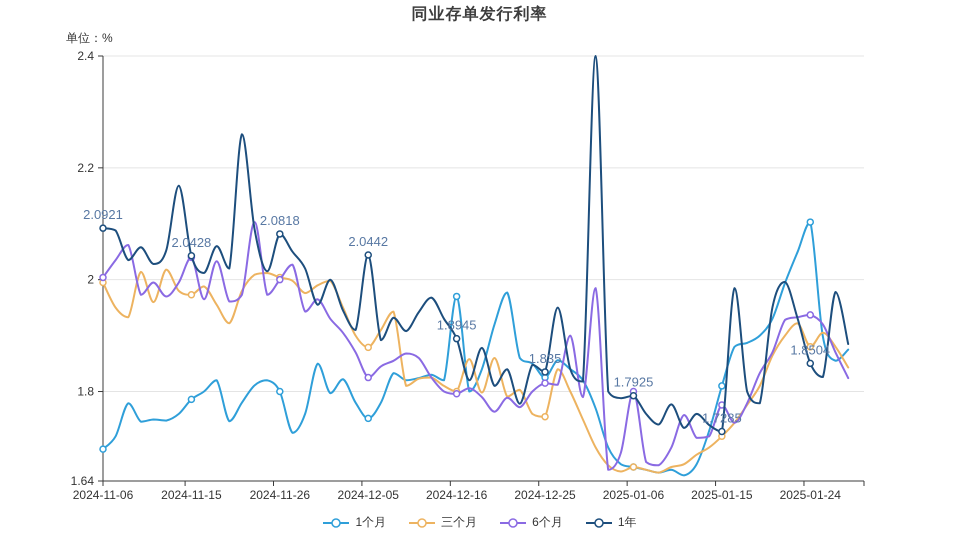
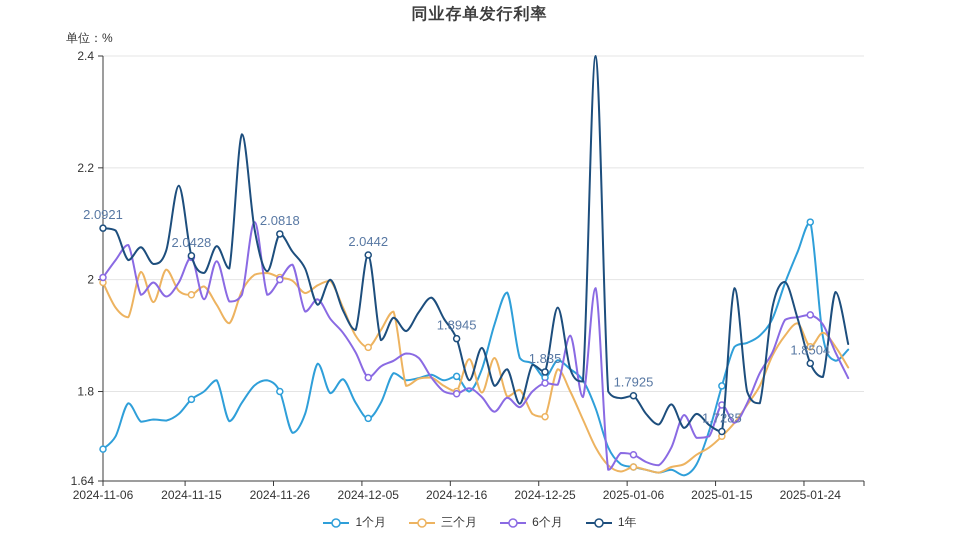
1个月/2024-12-16: 1.97 -> 1.83
6个月/2025-01-06: 1.80 -> 1.69
